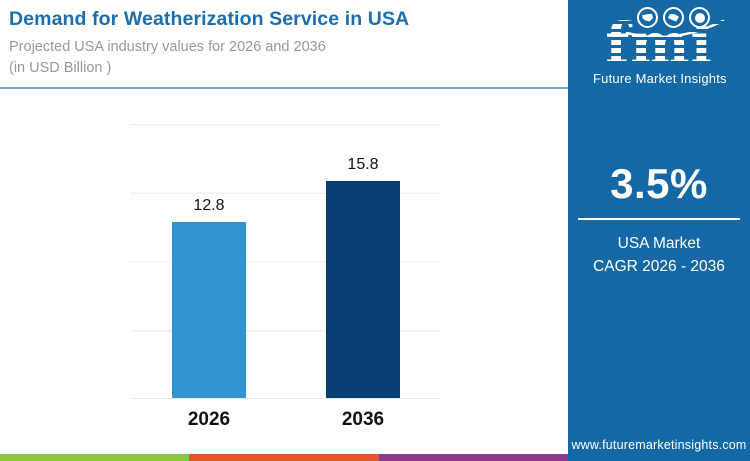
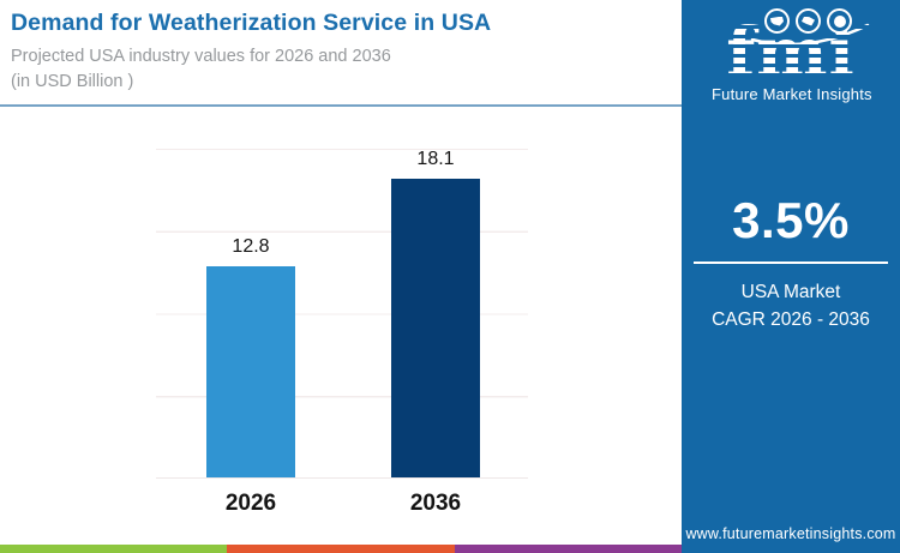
2036: 15.8 -> 18.1
